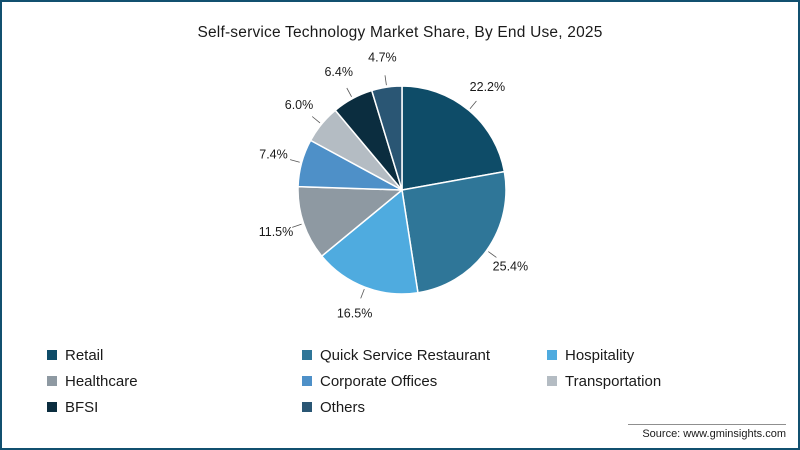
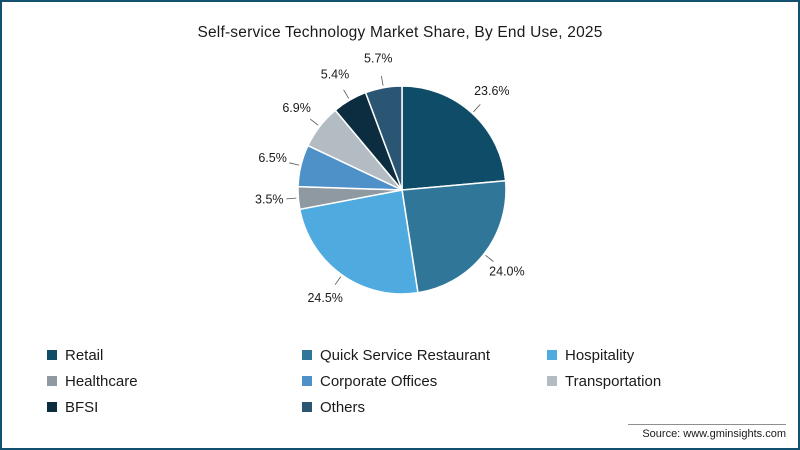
Retail: 22.2% -> 23.6%
Quick Service Restaurant: 25.4% -> 24.0%
Hospitality: 16.5% -> 24.5%
Healthcare: 11.5% -> 3.5%
Corporate Offices: 7.4% -> 6.5%
Transportation: 6.0% -> 6.9%
BFSI: 6.4% -> 5.4%
Others: 4.7% -> 5.7%
